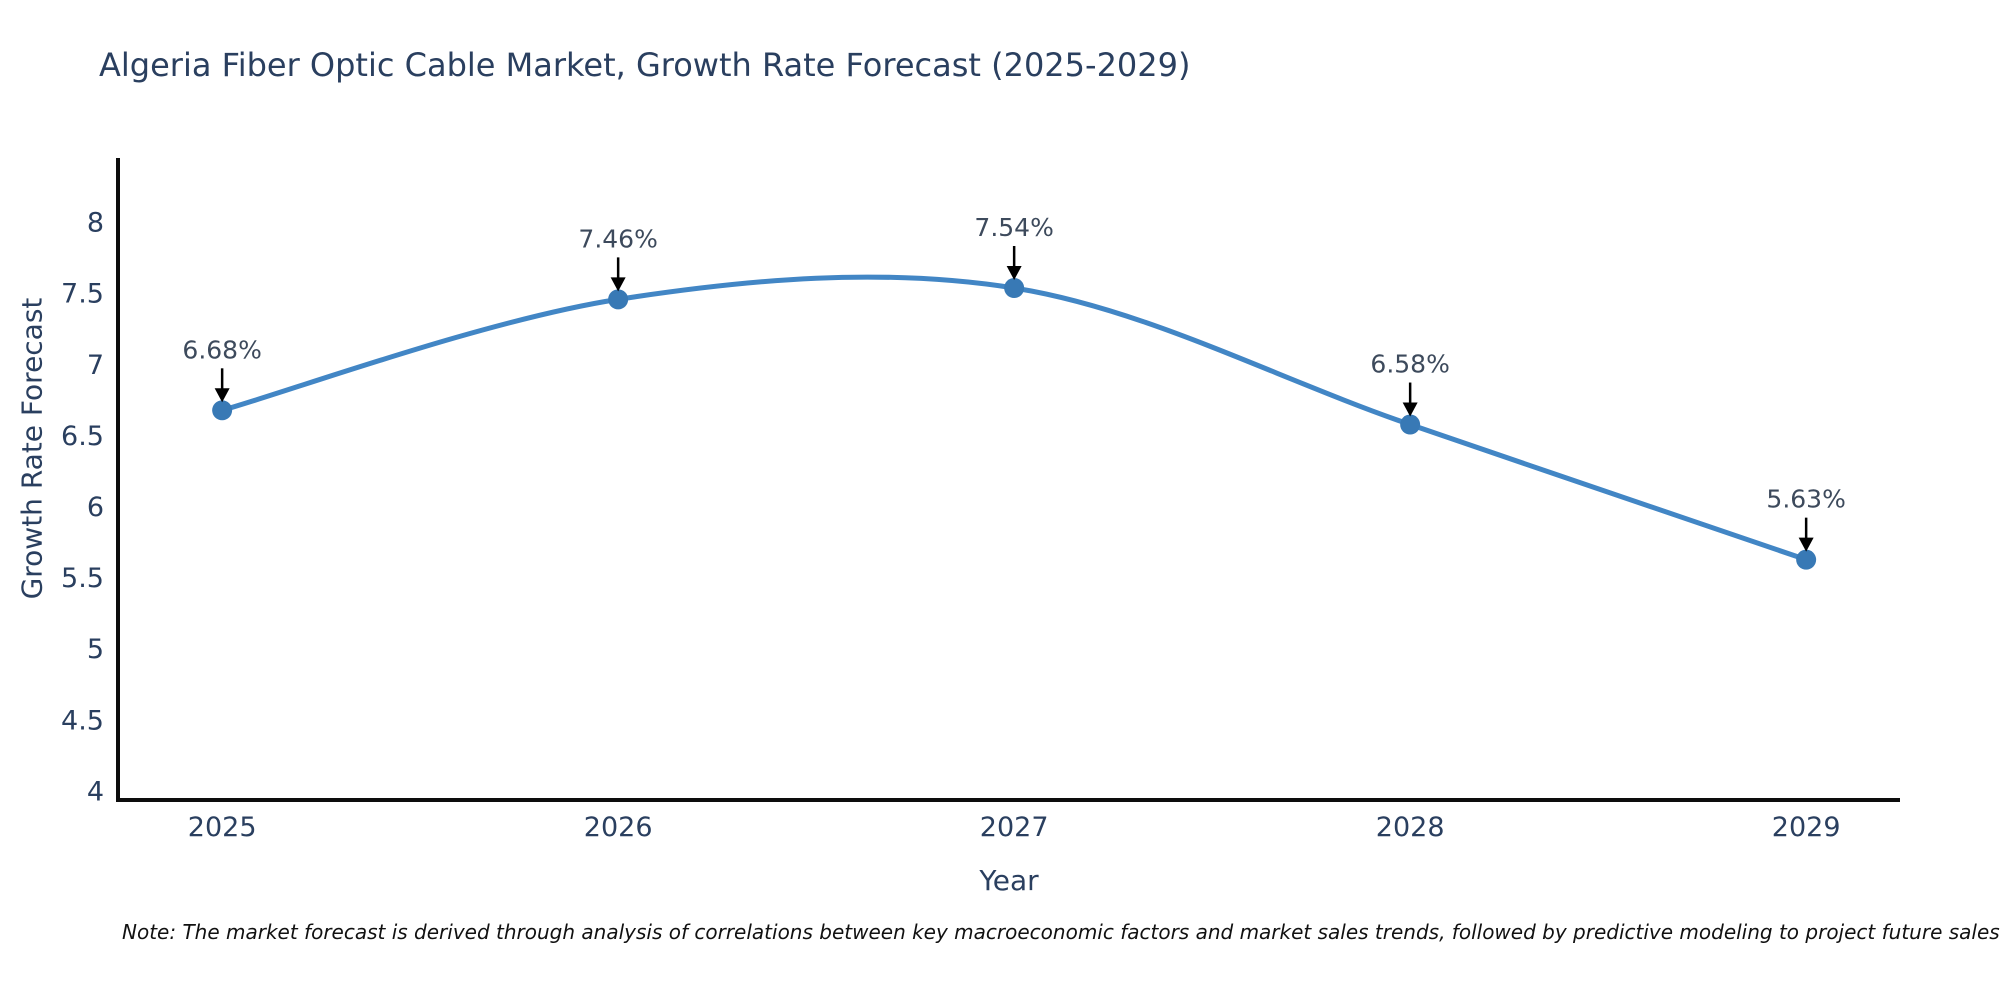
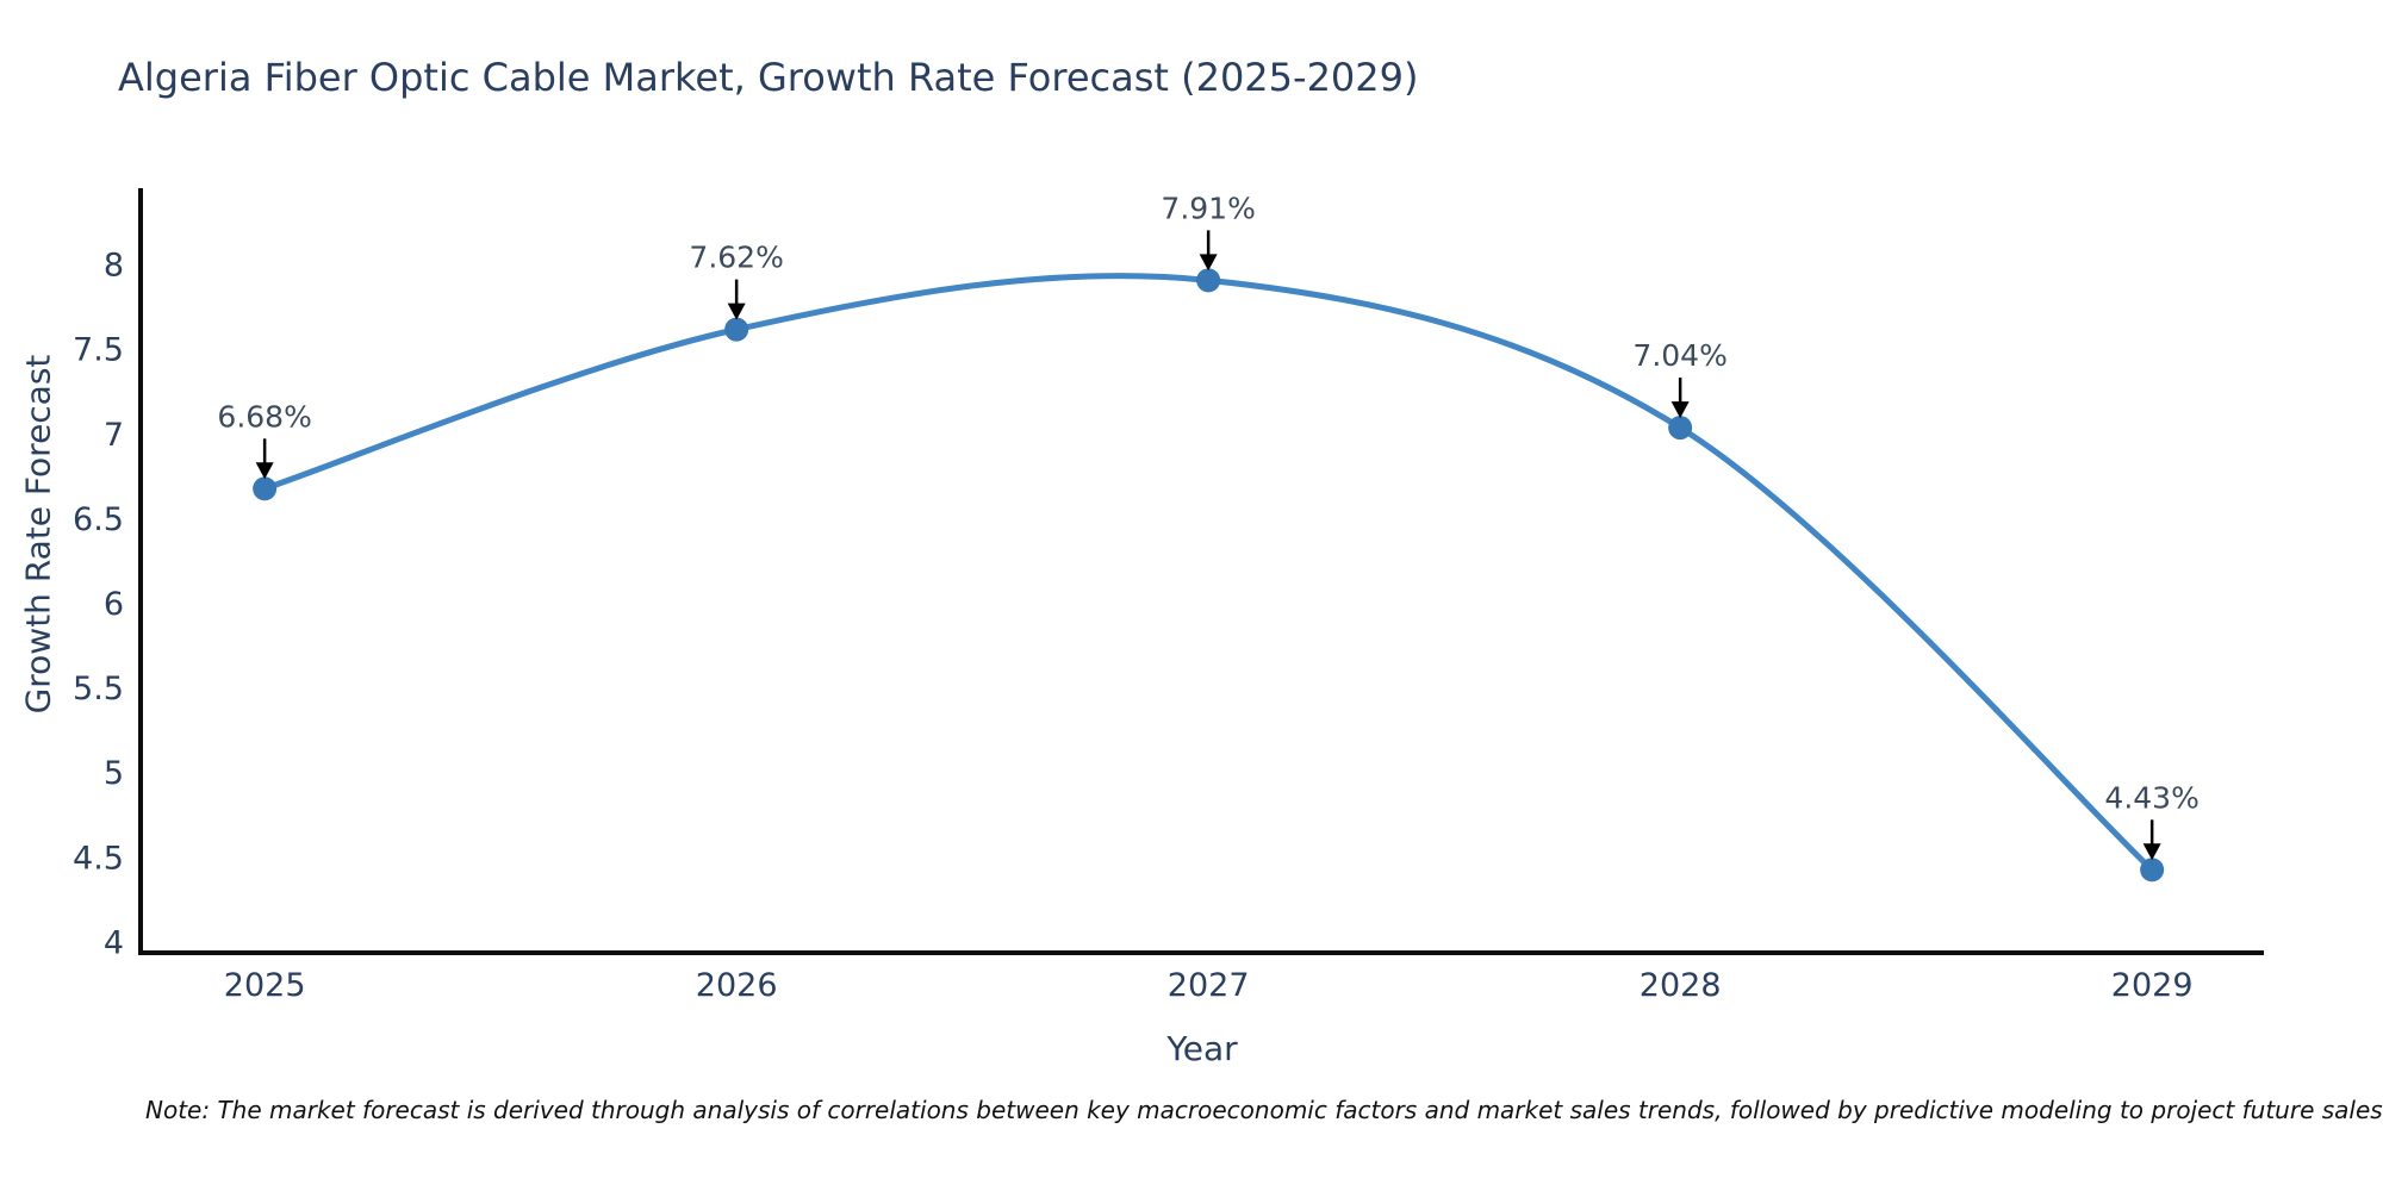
2026: 7.46% -> 7.62%
2027: 7.54% -> 7.91%
2028: 6.58% -> 7.04%
2029: 5.63% -> 4.43%
